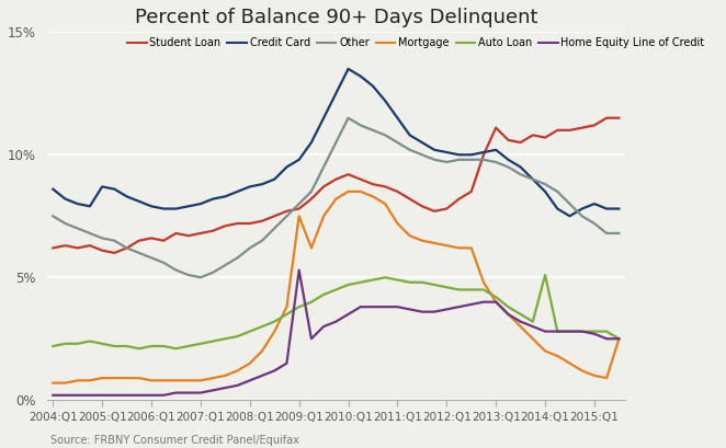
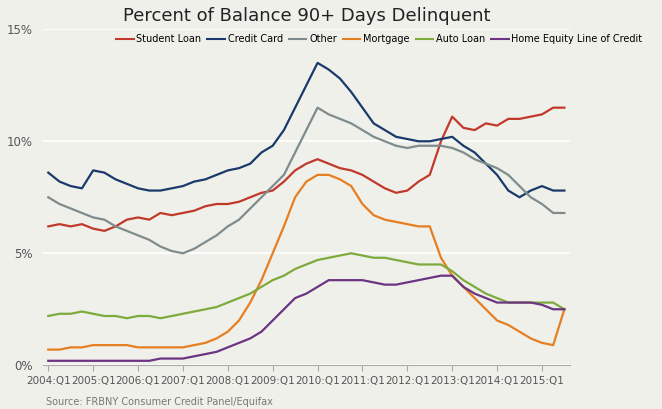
Mortgage/2009:Q1: 7.5% -> 5.0%
Home Equity Line of Credit/2009:Q1: 5.3% -> 2.0%
Auto Loan/2014:Q1: 5.1% -> 3.0%
